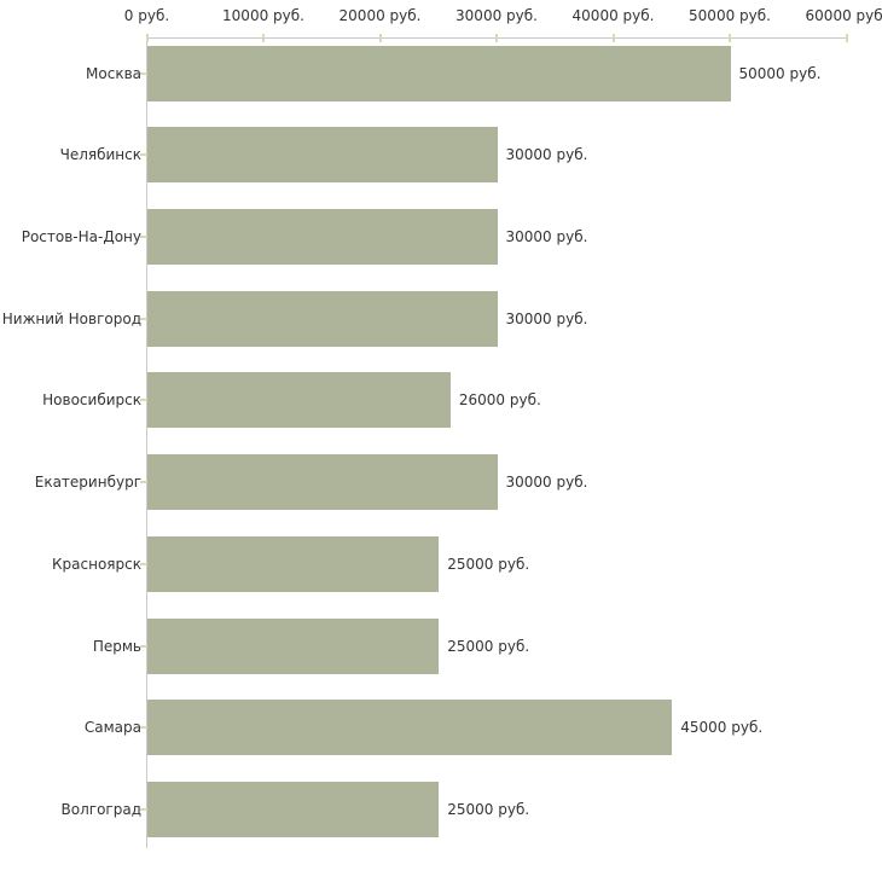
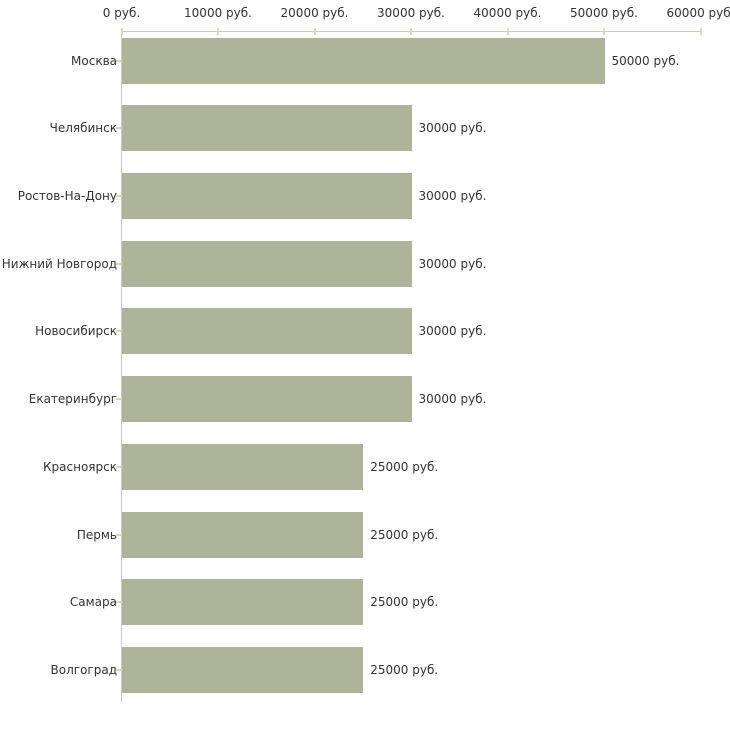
Новосибирск: 26000 -> 30000
Самара: 45000 -> 25000
